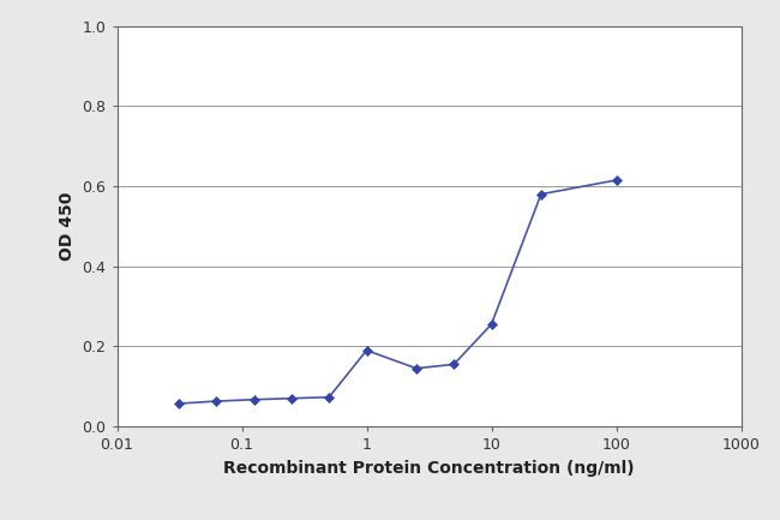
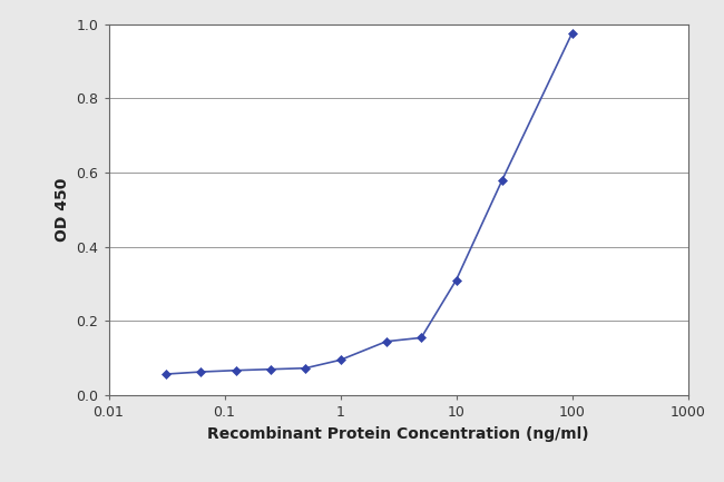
1: 0.190 -> 0.095
10: 0.255 -> 0.310
100: 0.615 -> 0.975
